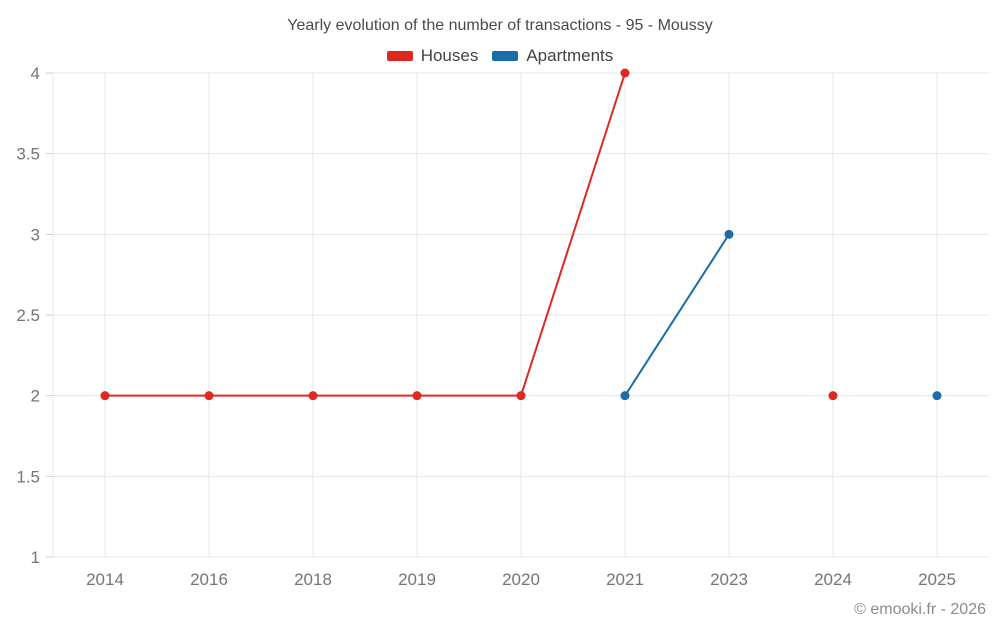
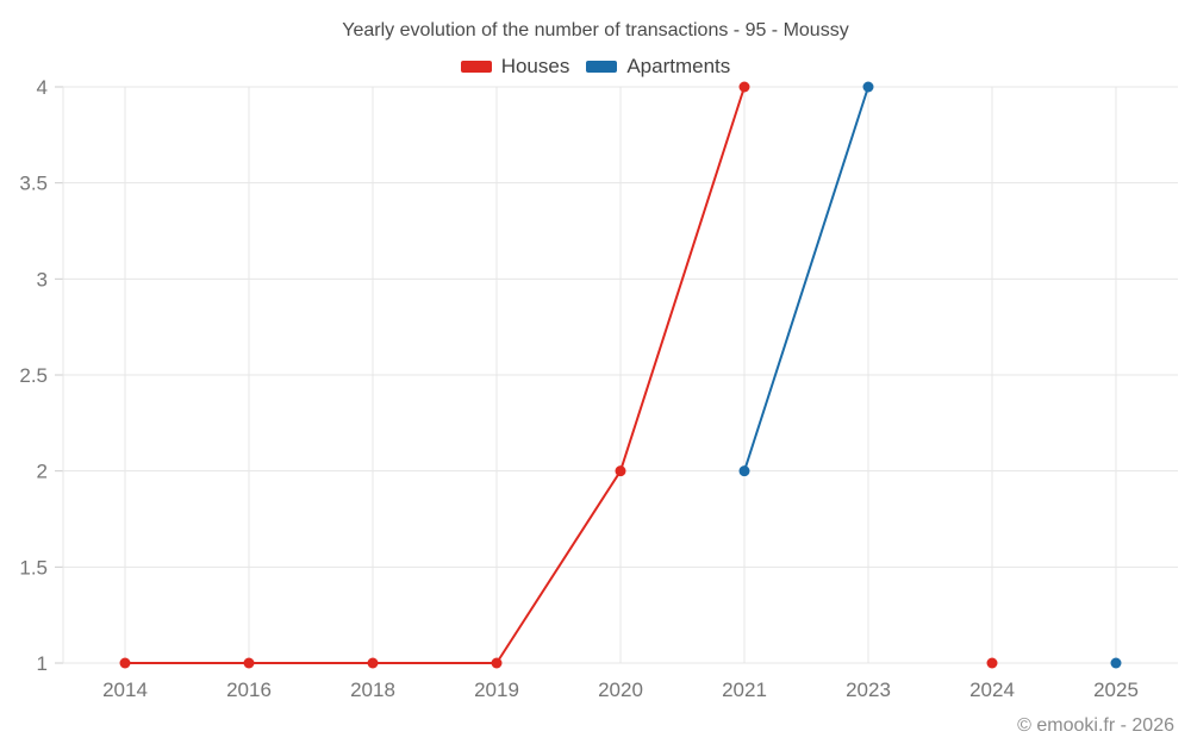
Houses/2014: 2 -> 1
Houses/2016: 2 -> 1
Houses/2018: 2 -> 1
Houses/2019: 2 -> 1
Apartments/2023: 3 -> 4
Houses/2024: 2 -> 1
Apartments/2025: 2 -> 1
